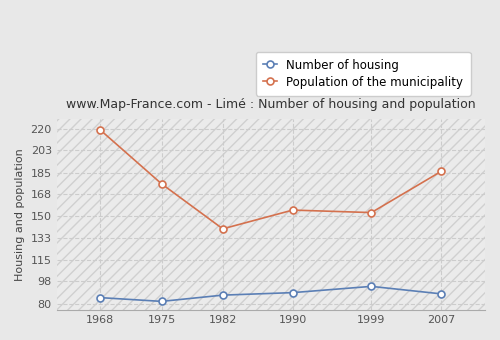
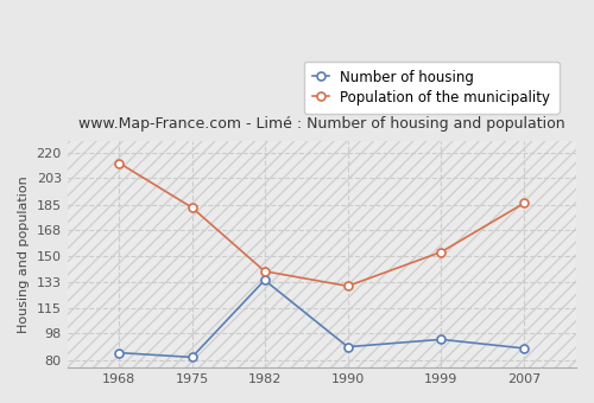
Population of the municipality/1968: 219 -> 213
Population of the municipality/1975: 176 -> 183
Number of housing/1982: 87 -> 134
Population of the municipality/1990: 155 -> 130
